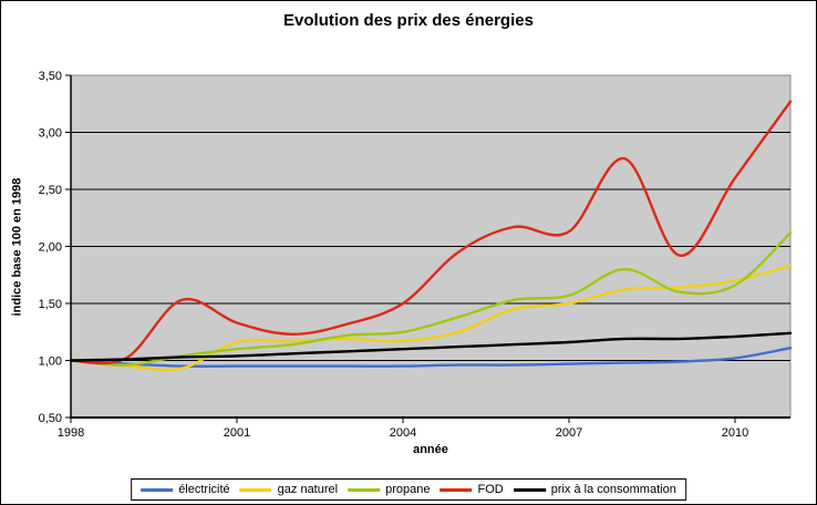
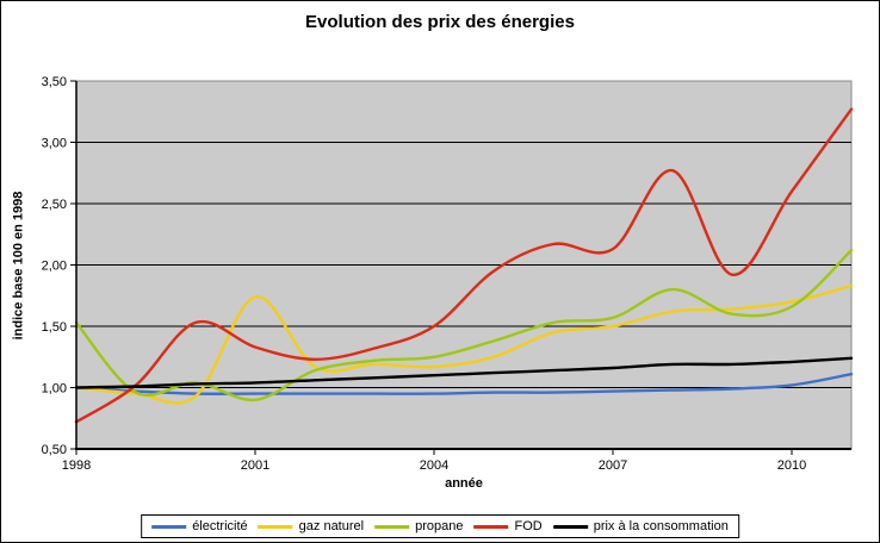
propane/1998: 1,00 -> 1,53
FOD/1998: 1,00 -> 0,72
gaz naturel/2001: 1,16 -> 1,74
propane/2001: 1,10 -> 0,90
